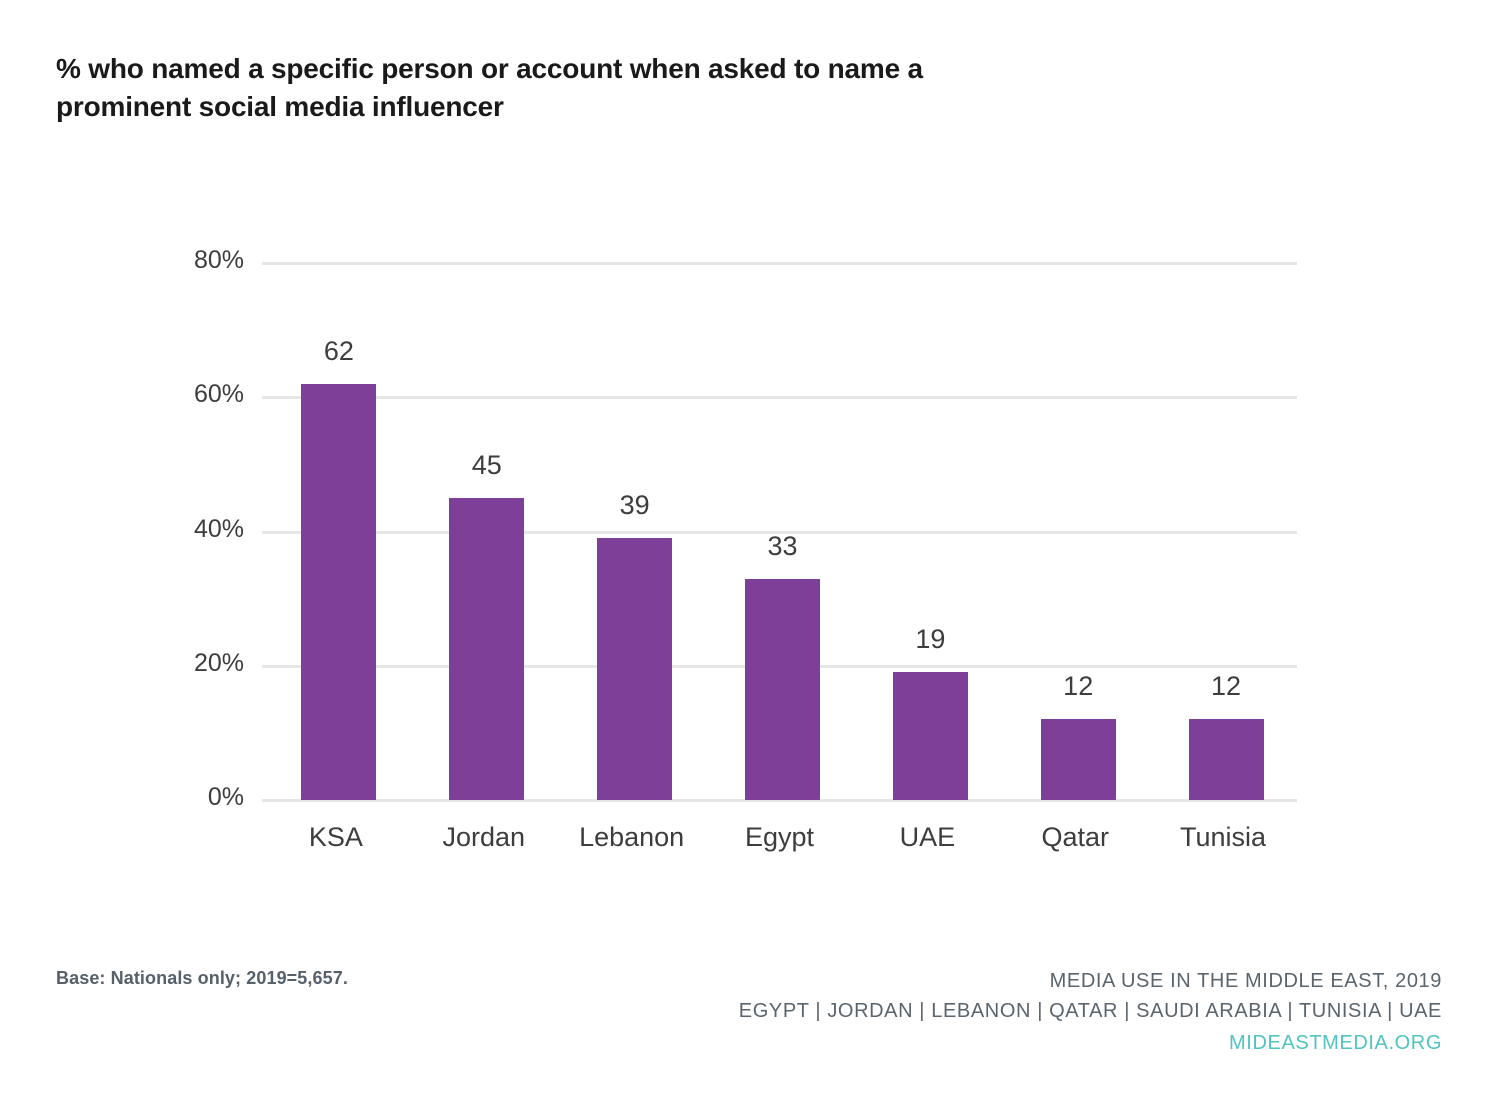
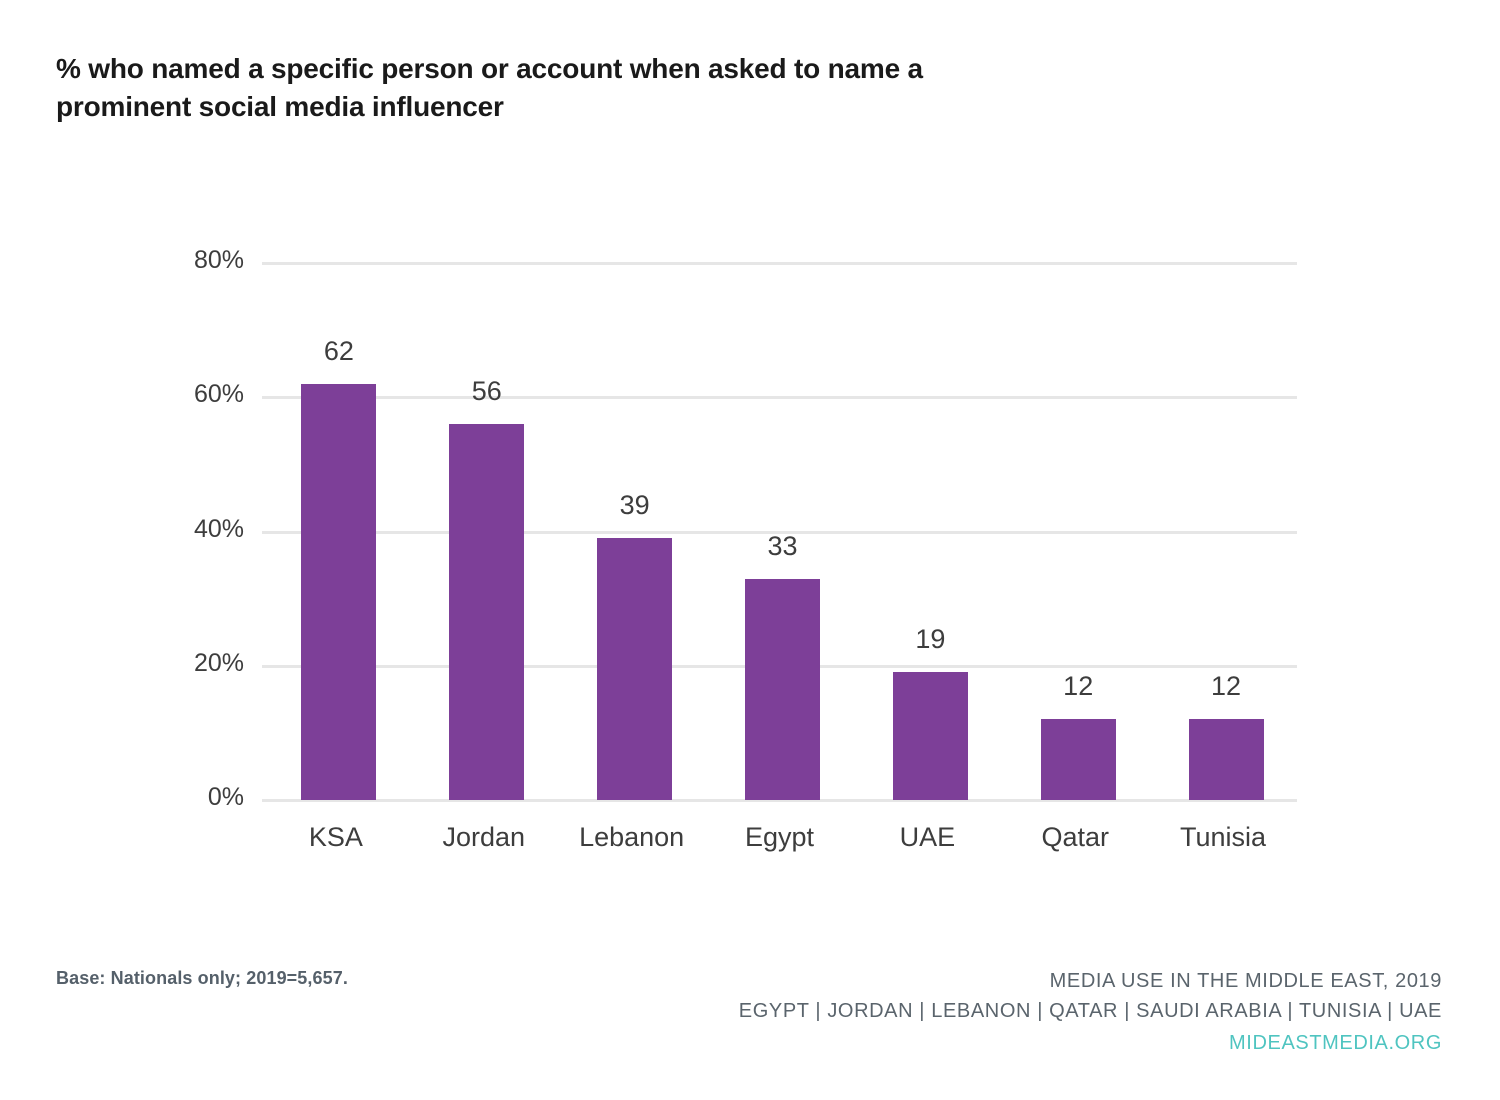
Jordan: 45 -> 56
